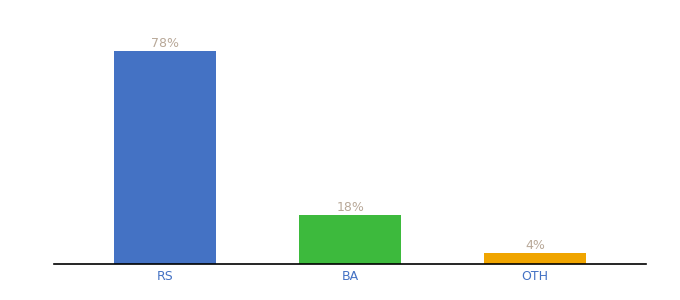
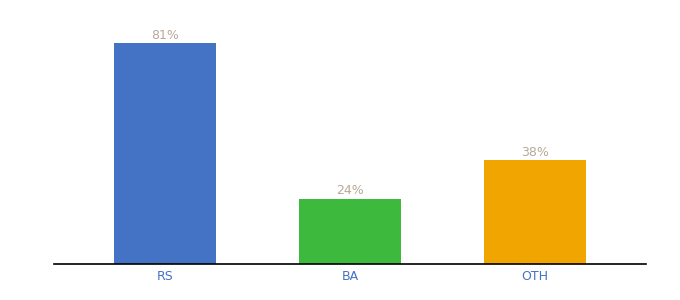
RS: 78% -> 81%
BA: 18% -> 24%
OTH: 4% -> 38%
